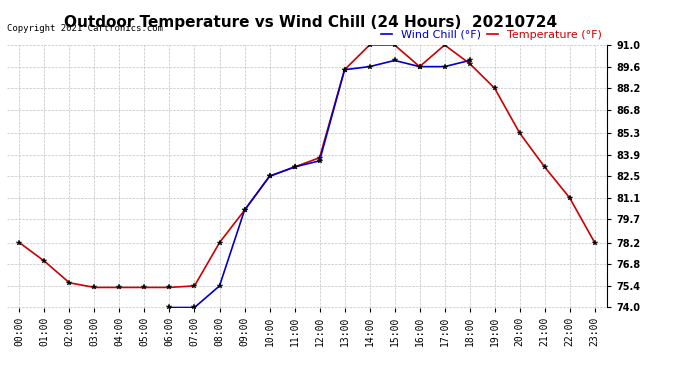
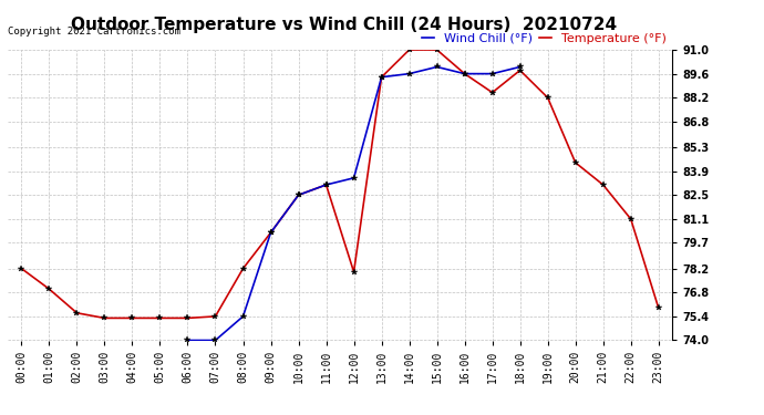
Temperature (°F)/12:00: 83.7 -> 78.0
Temperature (°F)/17:00: 91.0 -> 88.5
Temperature (°F)/20:00: 85.3 -> 84.4
Temperature (°F)/23:00: 78.2 -> 75.9
